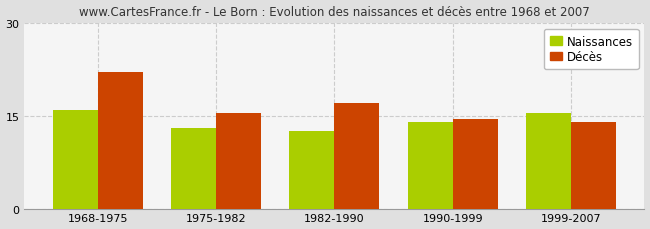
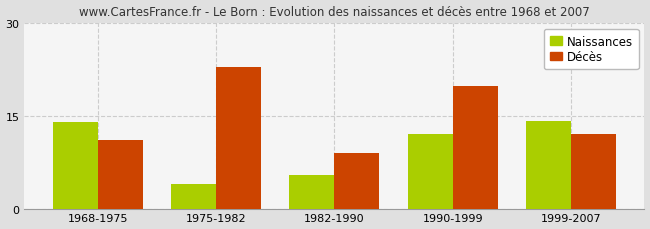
Naissances/1968-1975: 16.0 -> 14.0
Décès/1968-1975: 22.0 -> 11.0
Naissances/1975-1982: 13.0 -> 4.0
Décès/1975-1982: 15.5 -> 22.8
Naissances/1982-1990: 12.5 -> 5.4
Décès/1982-1990: 17.0 -> 9.0
Naissances/1990-1999: 14.0 -> 12.0
Décès/1990-1999: 14.5 -> 19.8
Naissances/1999-2007: 15.5 -> 14.2
Décès/1999-2007: 14.0 -> 12.0
